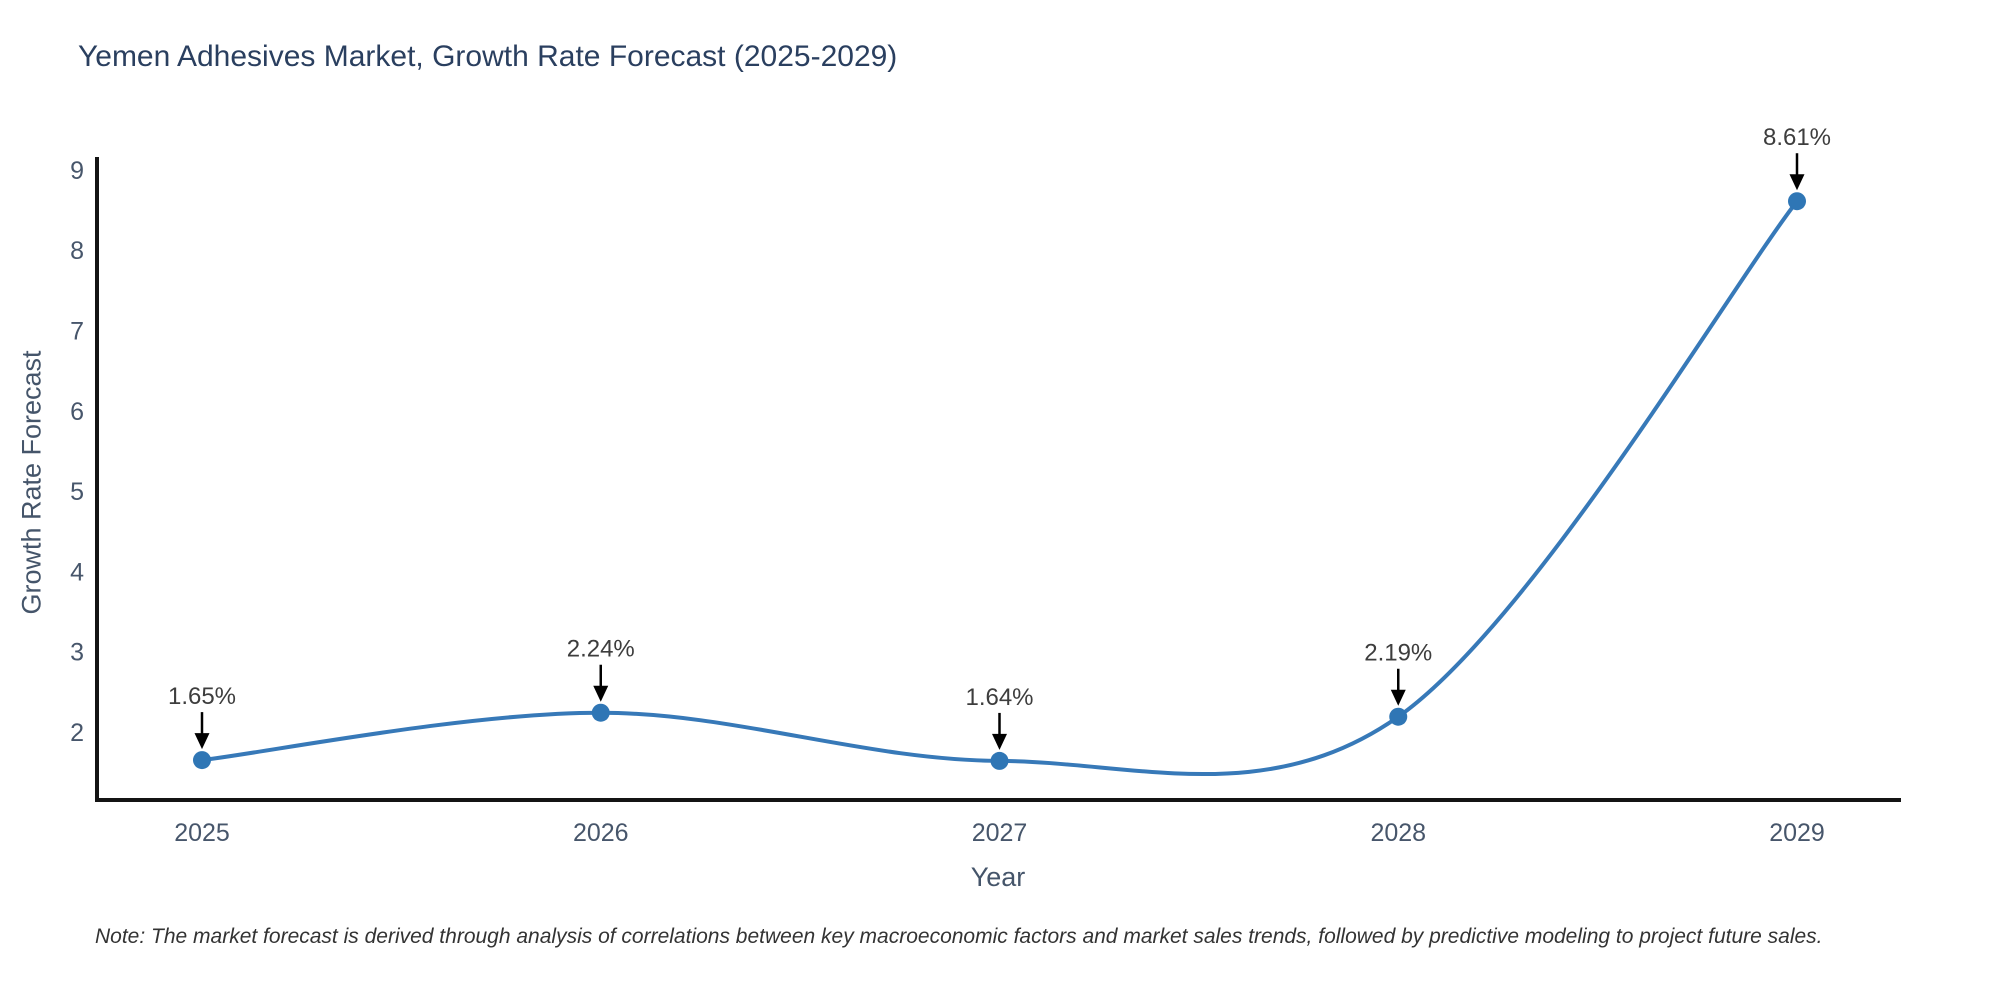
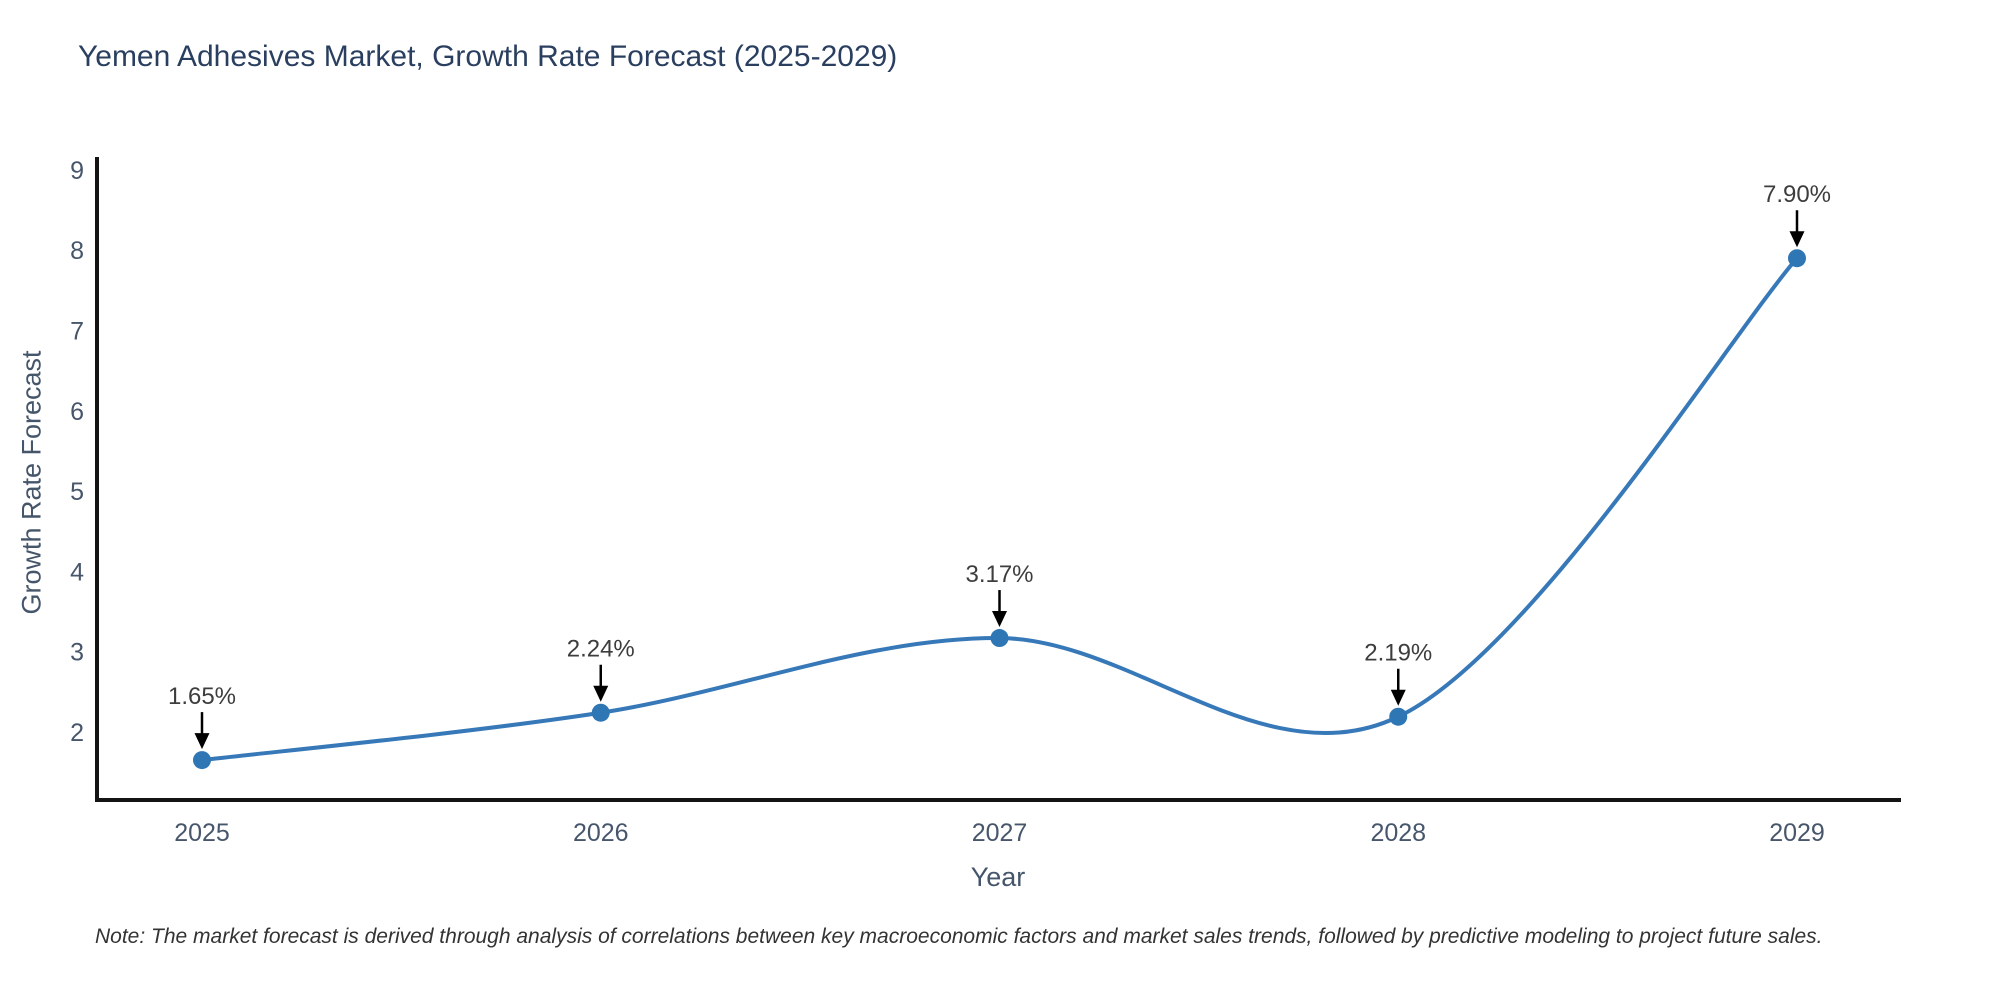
2027: 1.64% -> 3.17%
2029: 8.61% -> 7.90%
